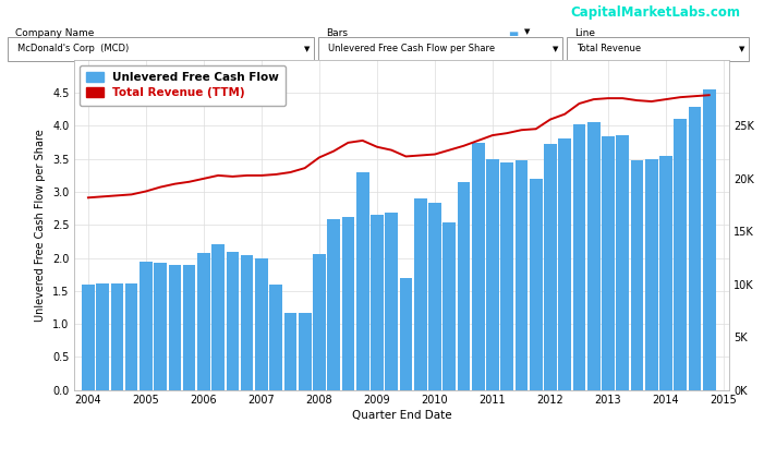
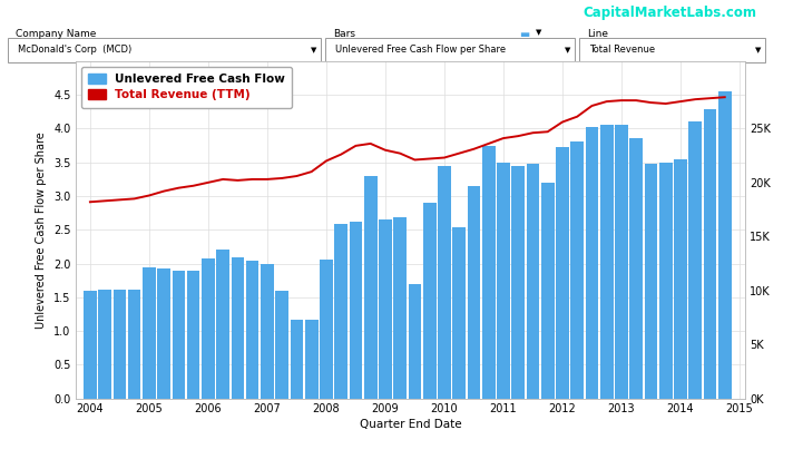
Unlevered Free Cash Flow/2010: 2.83 -> 3.44
Unlevered Free Cash Flow/2013: 3.84 -> 4.06
